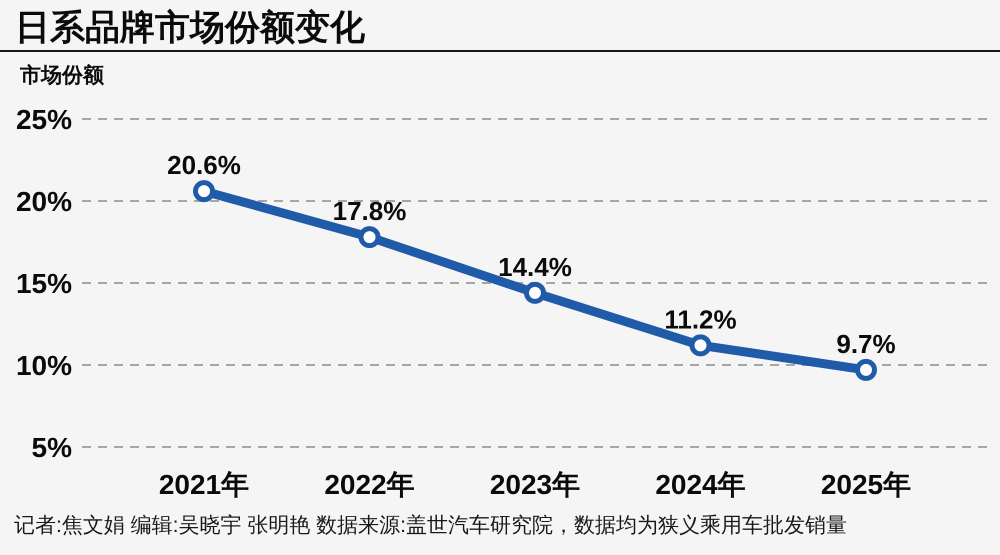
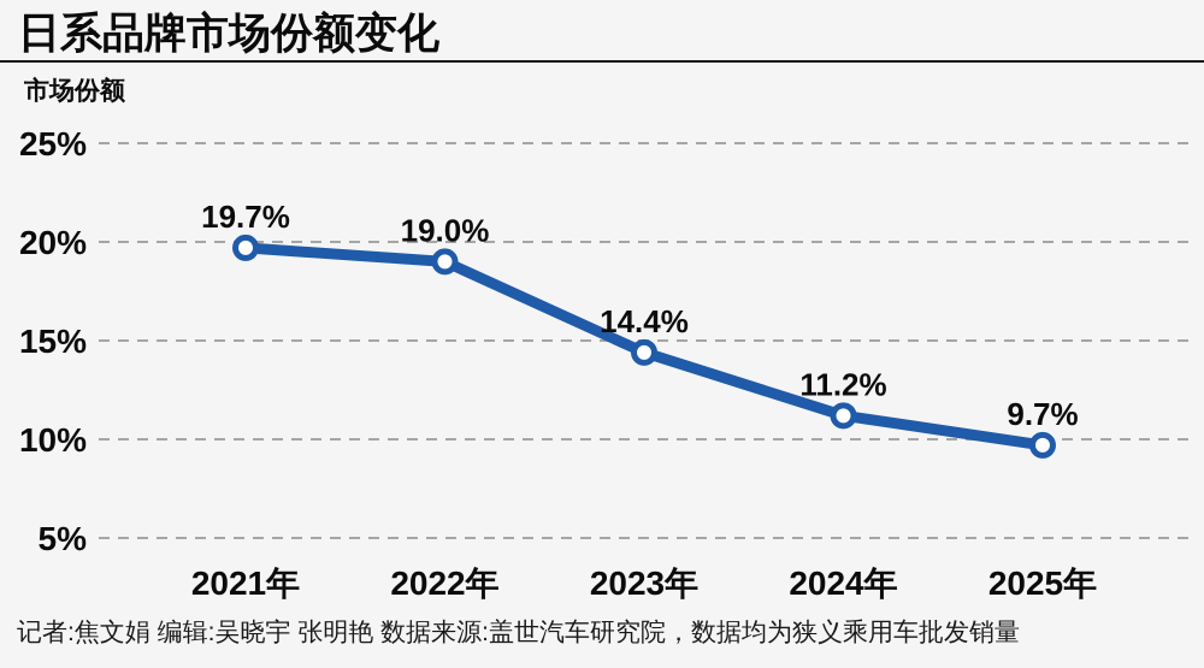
2021年: 20.6% -> 19.7%
2022年: 17.8% -> 19.0%
